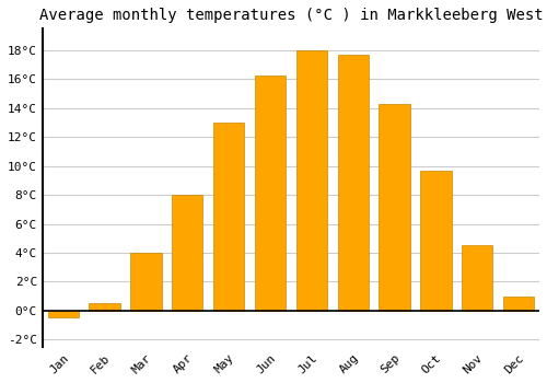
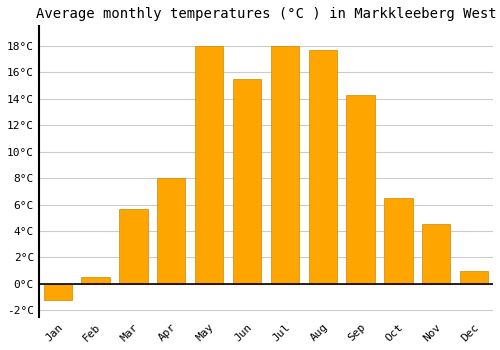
Jan: -0.5°C -> -1.2°C
Mar: 4.0°C -> 5.7°C
May: 13.0°C -> 18.0°C
Jun: 16.3°C -> 15.5°C
Oct: 9.7°C -> 6.5°C
